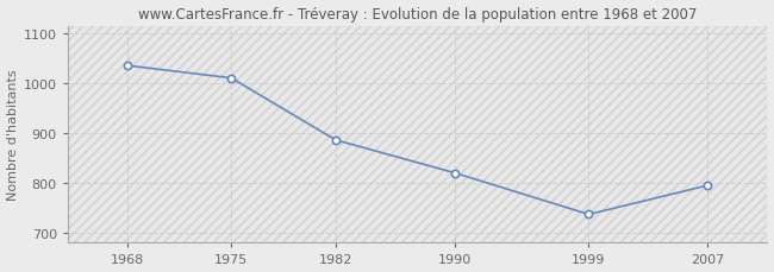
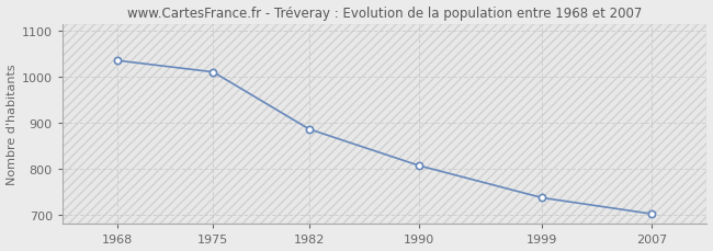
1990: 820 -> 807
2007: 795 -> 702
